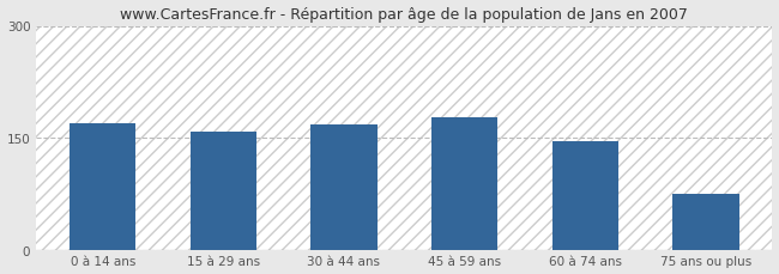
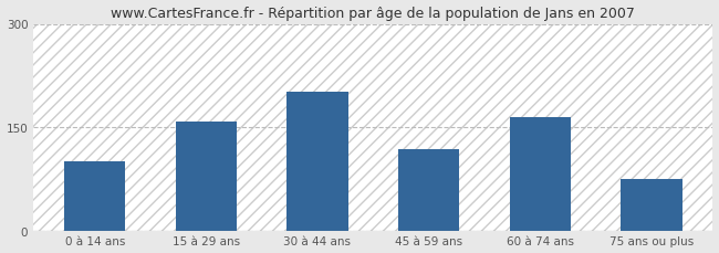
0 à 14 ans: 170 -> 100
30 à 44 ans: 167 -> 202
45 à 59 ans: 177 -> 118
60 à 74 ans: 146 -> 164
